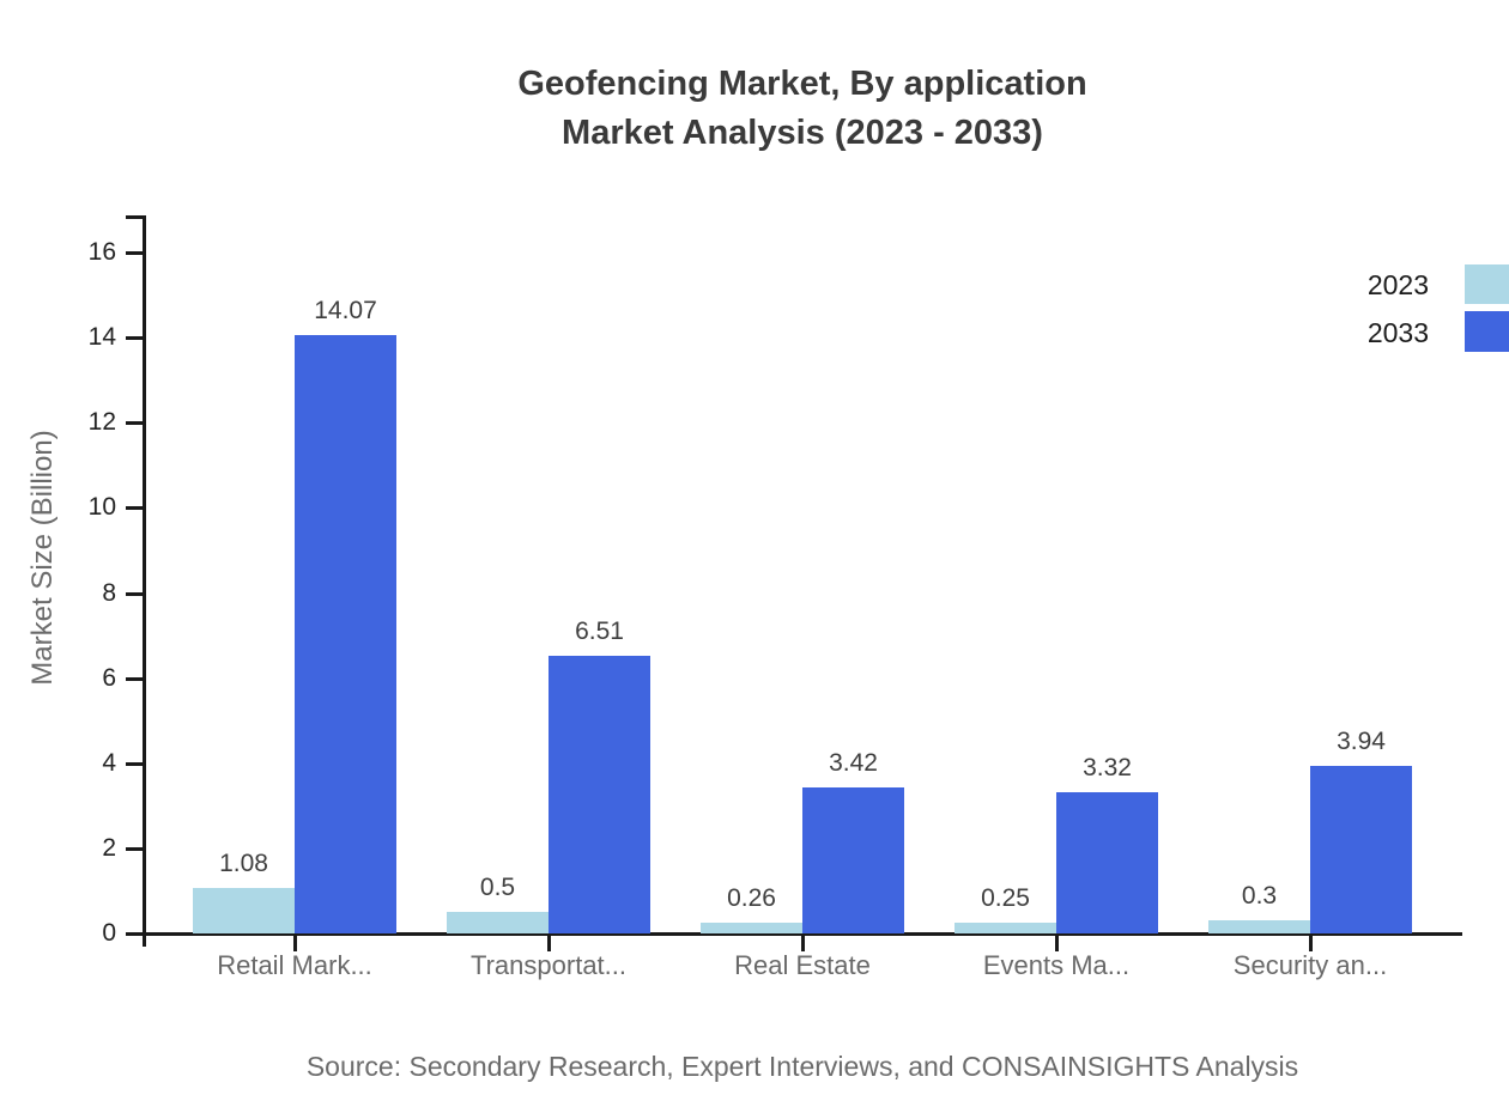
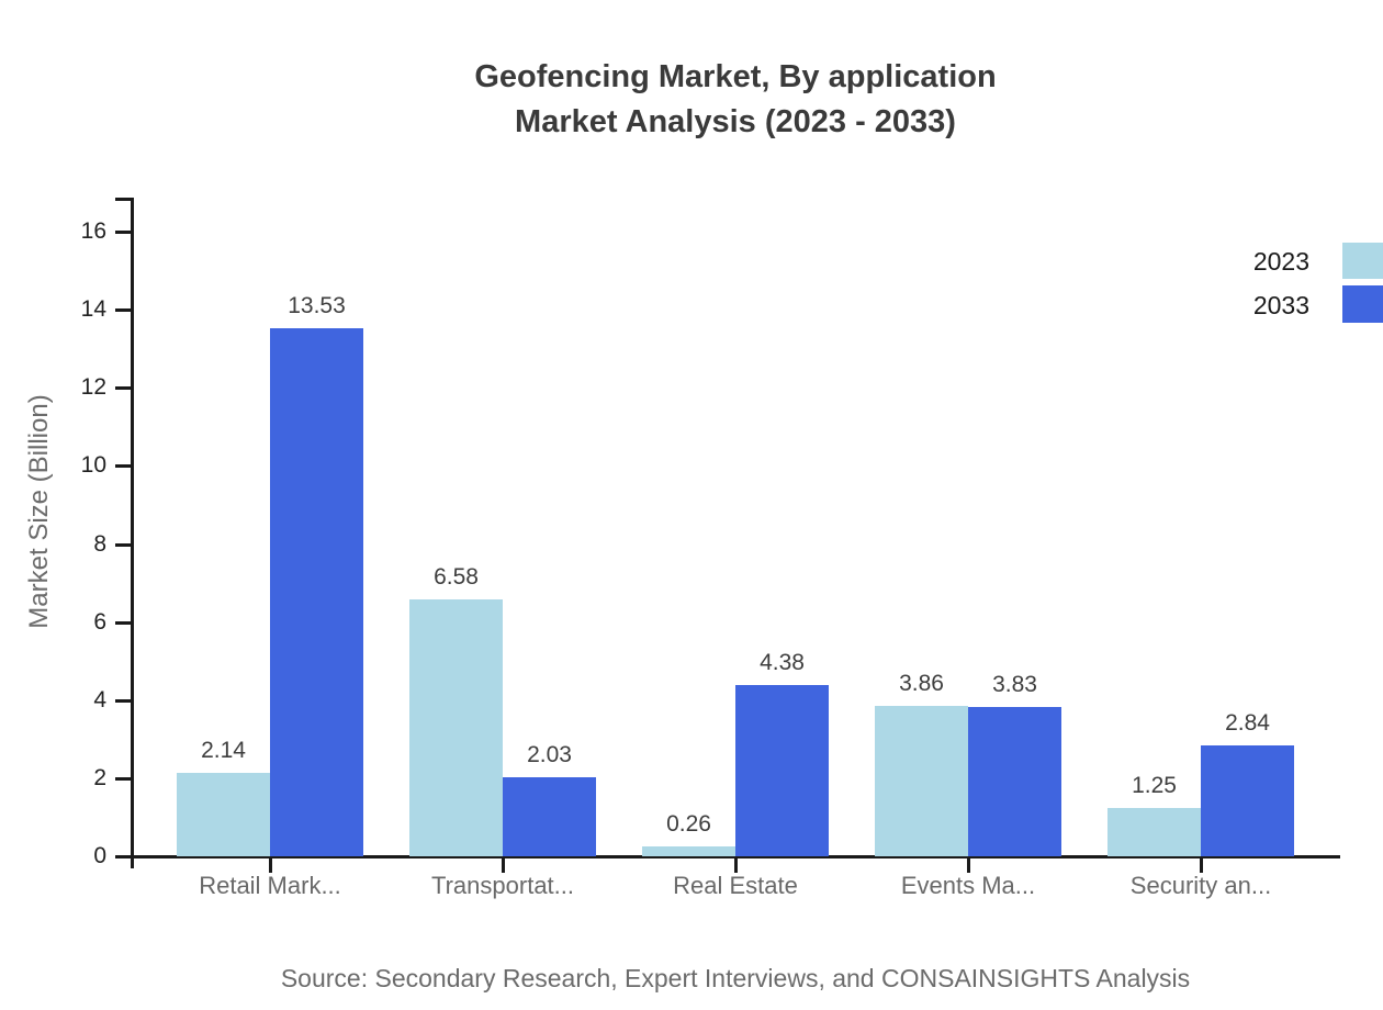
2023/Retail Mark...: 1.08 -> 2.14
2033/Retail Mark...: 14.07 -> 13.53
2023/Transportat...: 0.5 -> 6.58
2033/Transportat...: 6.51 -> 2.03
2033/Real Estate: 3.42 -> 4.38
2023/Events Ma...: 0.25 -> 3.86
2033/Events Ma...: 3.32 -> 3.83
2023/Security an...: 0.3 -> 1.25
2033/Security an...: 3.94 -> 2.84
